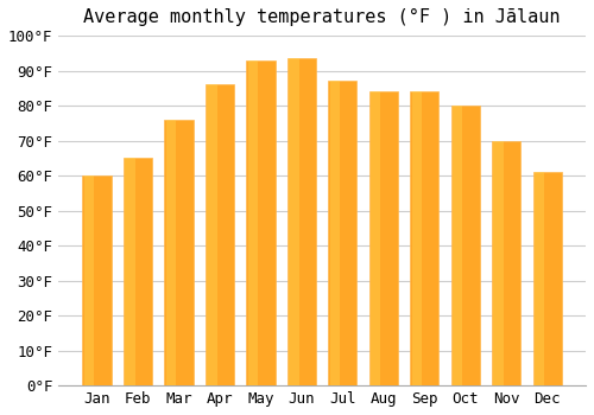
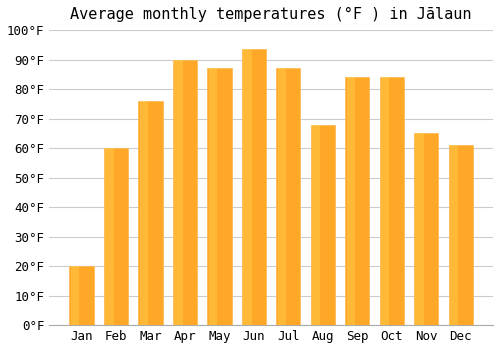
Jan: 60.0°F -> 20.0°F
Feb: 65.0°F -> 60.0°F
Apr: 86.0°F -> 90.0°F
May: 93.0°F -> 87.0°F
Aug: 84.0°F -> 68.0°F
Oct: 80.0°F -> 84.0°F
Nov: 70.0°F -> 65.0°F
